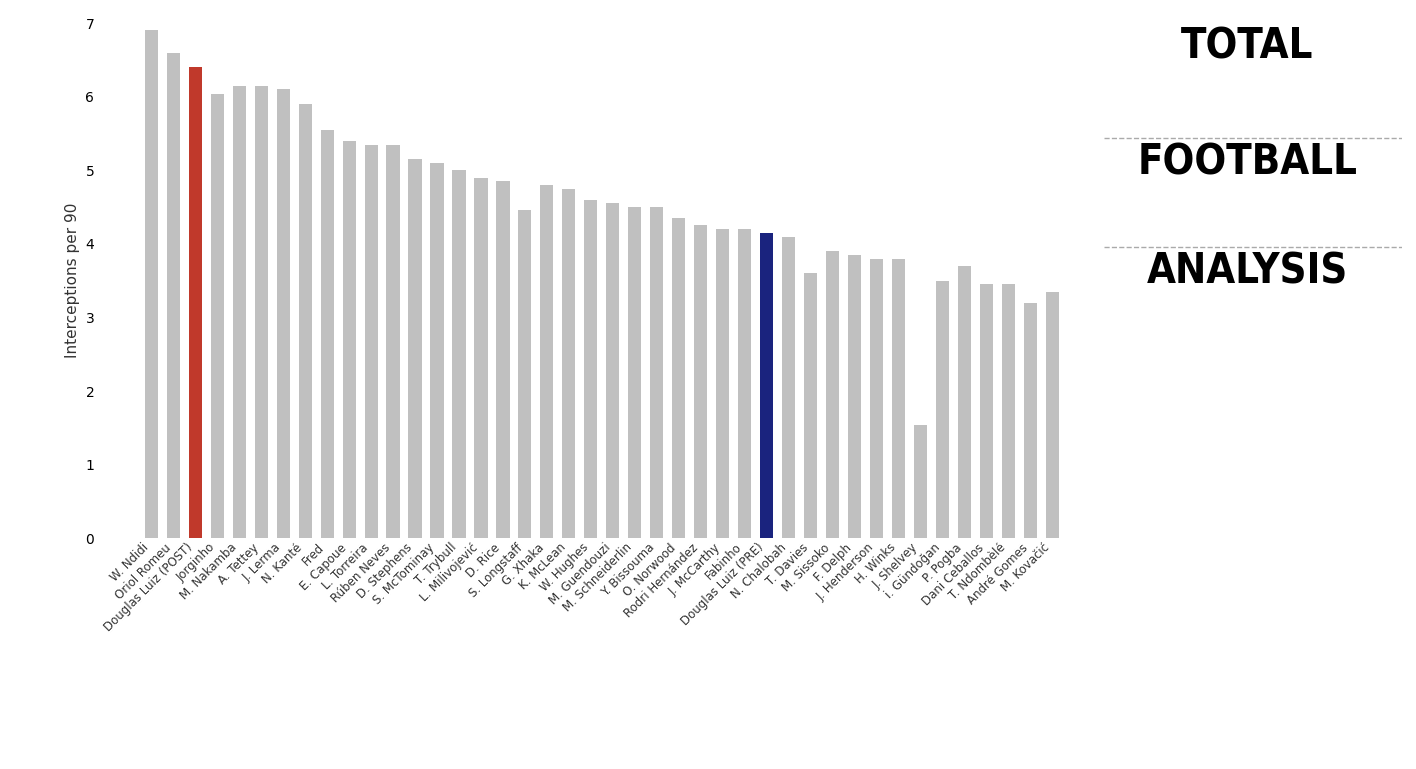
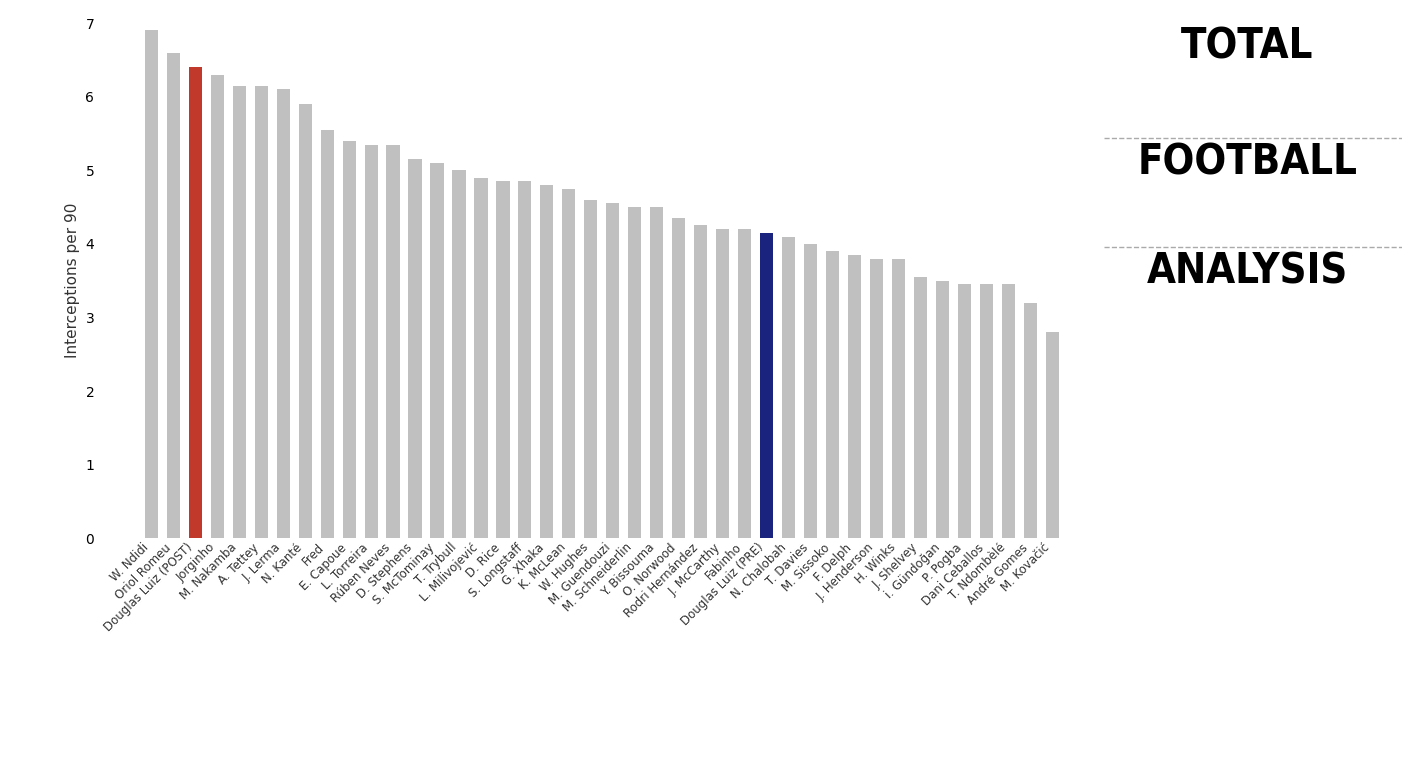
Jorginho: 6.04 -> 6.30
S. Longstaff: 4.46 -> 4.85
T. Davies: 3.60 -> 4.00
J. Shelvey: 1.54 -> 3.55
P. Pogba: 3.70 -> 3.45
M. Kovačić: 3.34 -> 2.80
